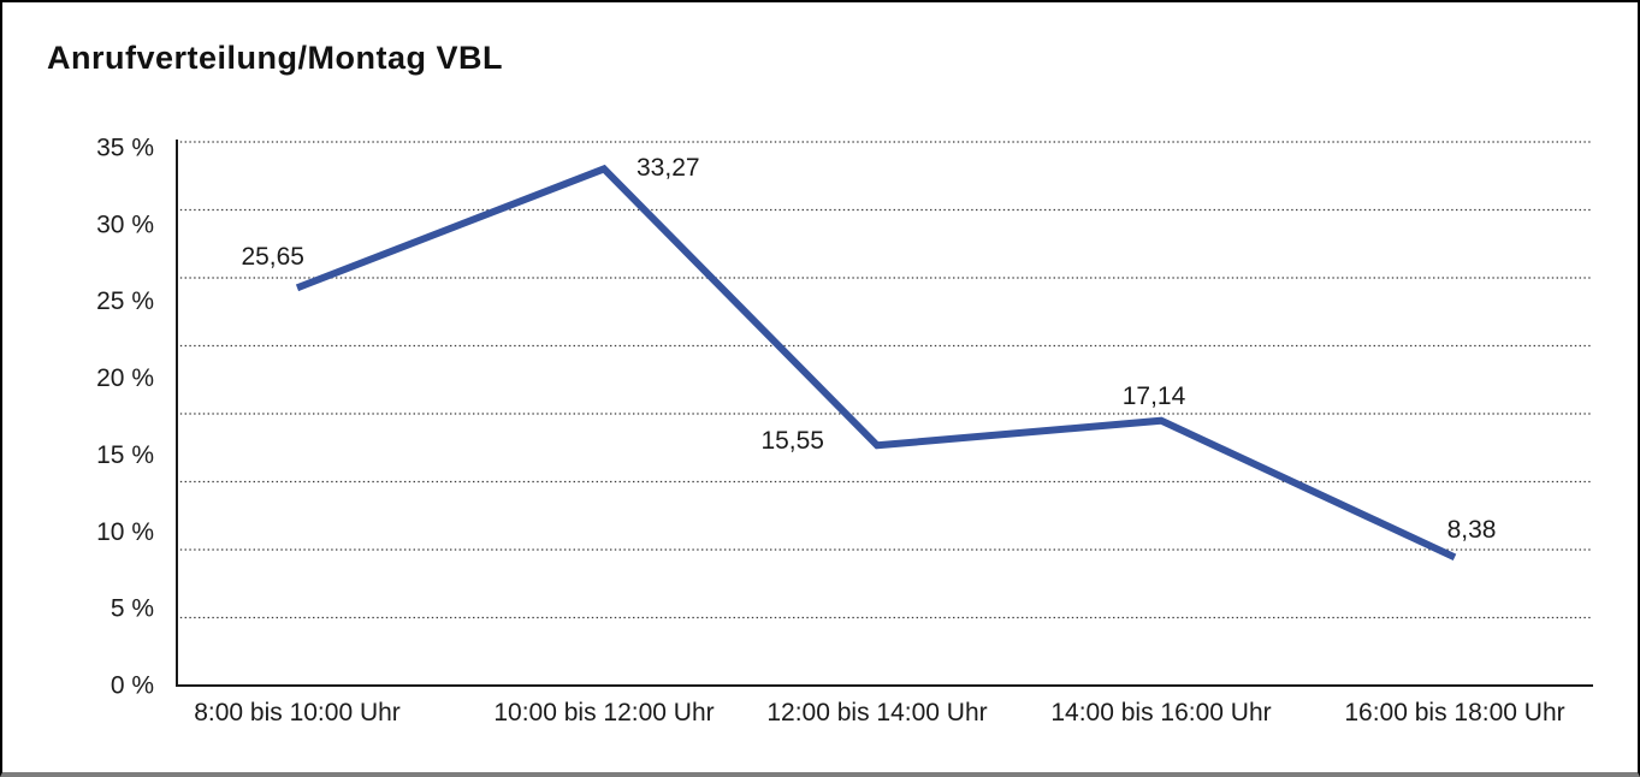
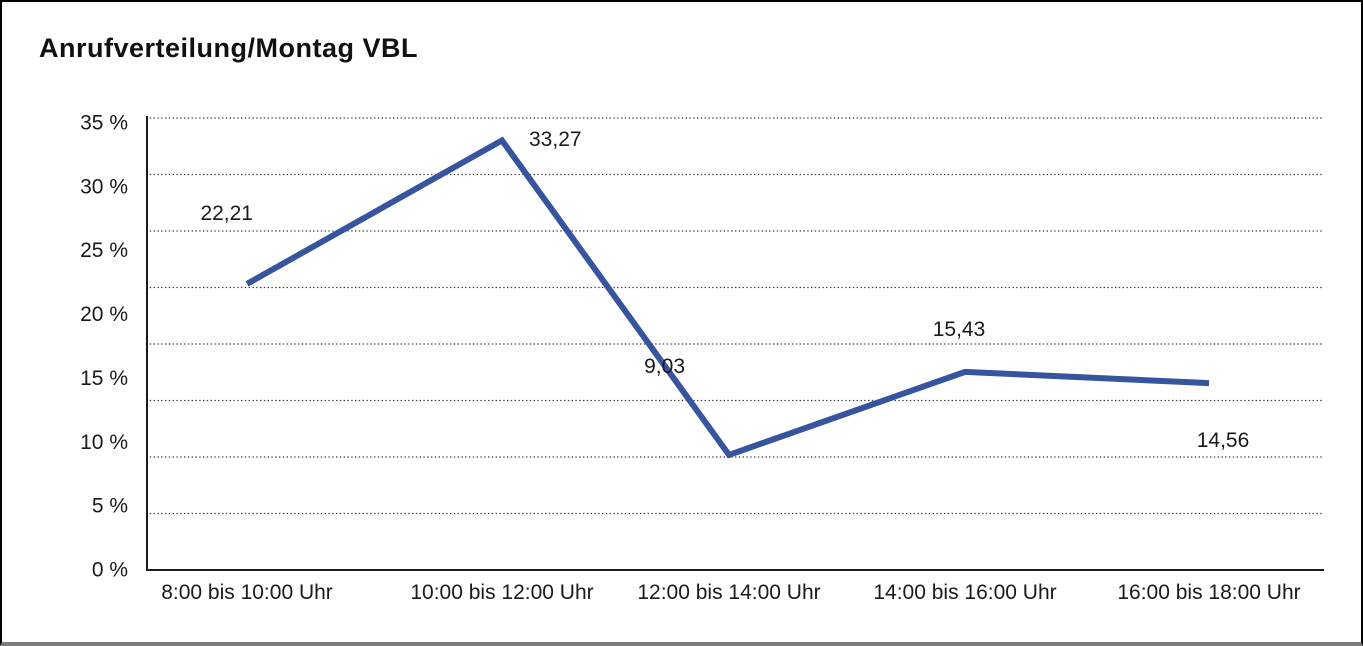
8:00 bis 10:00 Uhr: 25,65 -> 22,21
12:00 bis 14:00 Uhr: 15,55 -> 9,03
14:00 bis 16:00 Uhr: 17,14 -> 15,43
16:00 bis 18:00 Uhr: 8,38 -> 14,56
